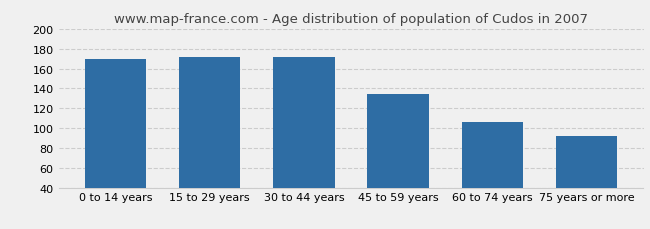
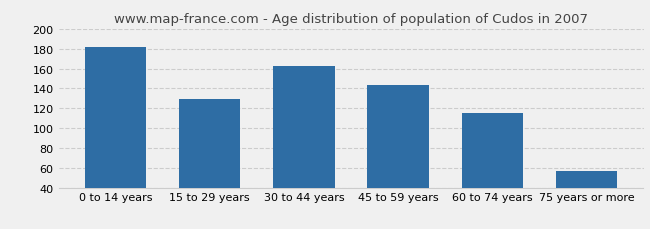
0 to 14 years: 170 -> 182
15 to 29 years: 172 -> 129
30 to 44 years: 172 -> 163
45 to 59 years: 134 -> 143
60 to 74 years: 106 -> 115
75 years or more: 92 -> 57
